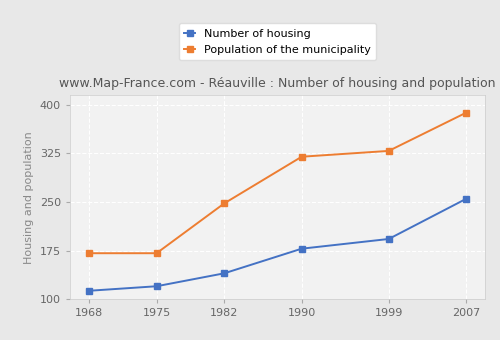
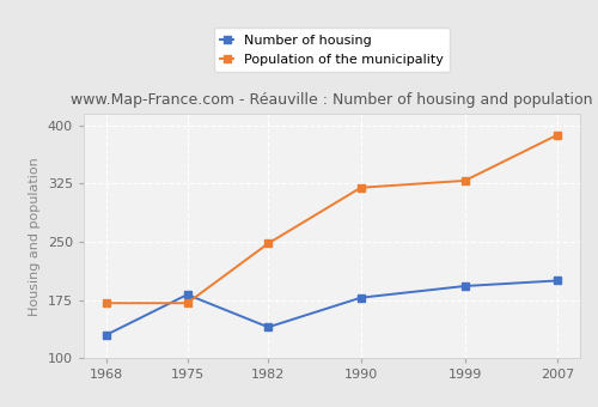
Number of housing/1968: 113 -> 130
Number of housing/1975: 120 -> 182
Number of housing/2007: 255 -> 200
